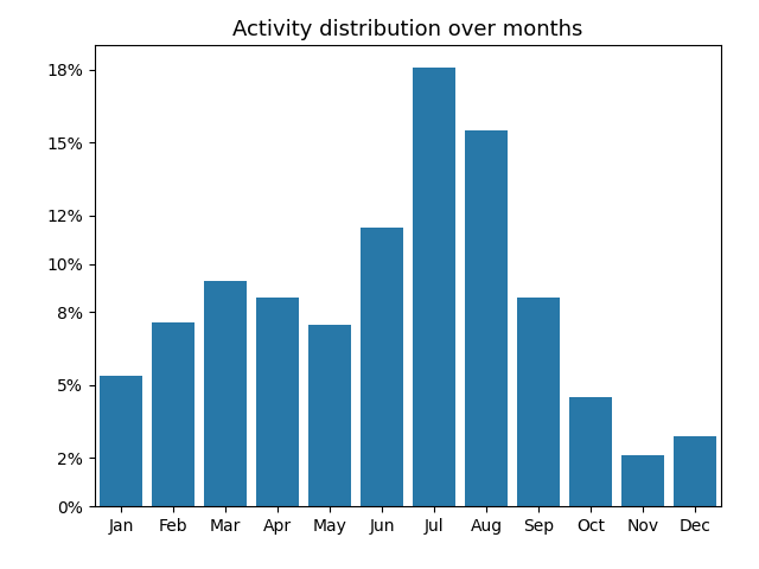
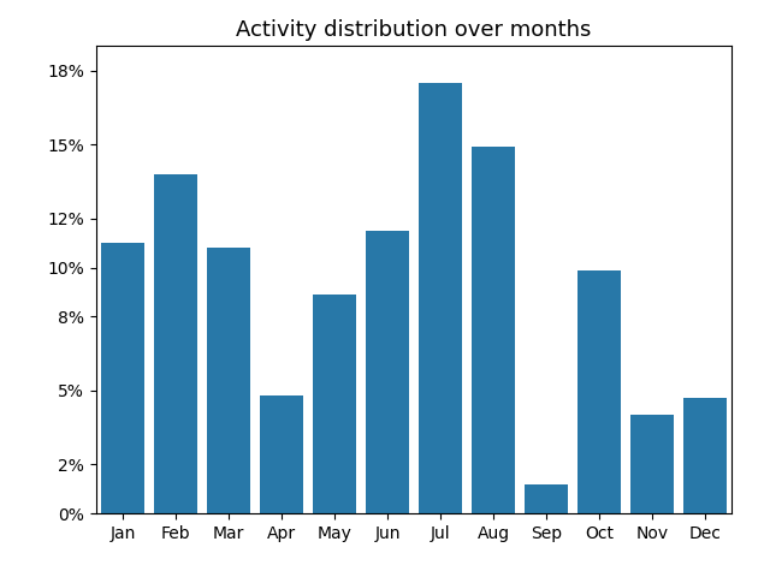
Jan: 5.4% -> 11.0%
Feb: 7.6% -> 13.8%
Mar: 9.3% -> 10.8%
Apr: 8.6% -> 4.8%
May: 7.5% -> 8.9%
Jul: 18.1% -> 17.5%
Aug: 15.5% -> 14.9%
Sep: 8.6% -> 1.2%
Oct: 4.5% -> 9.9%
Nov: 2.1% -> 4.0%
Dec: 2.9% -> 4.7%
